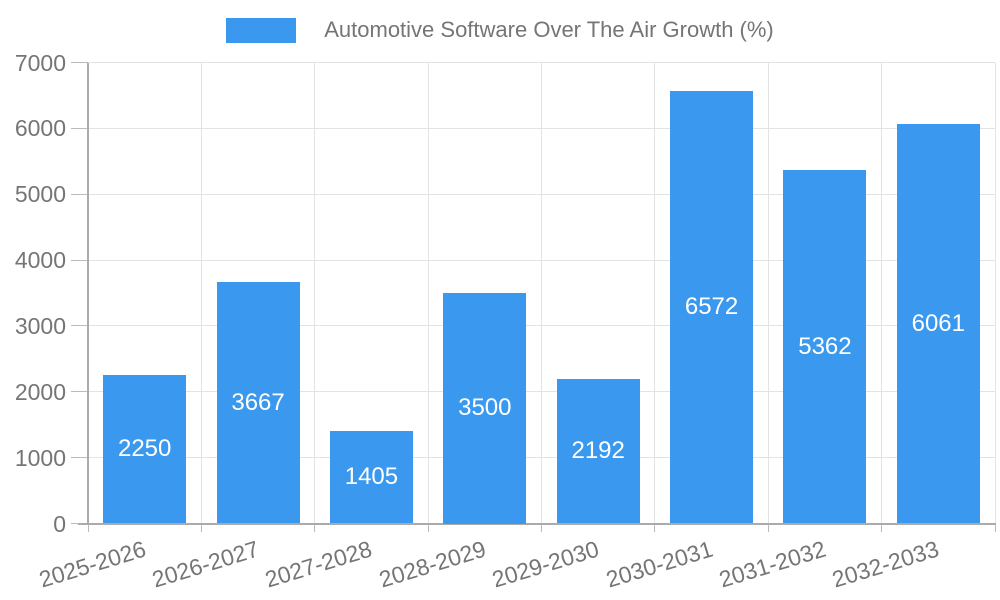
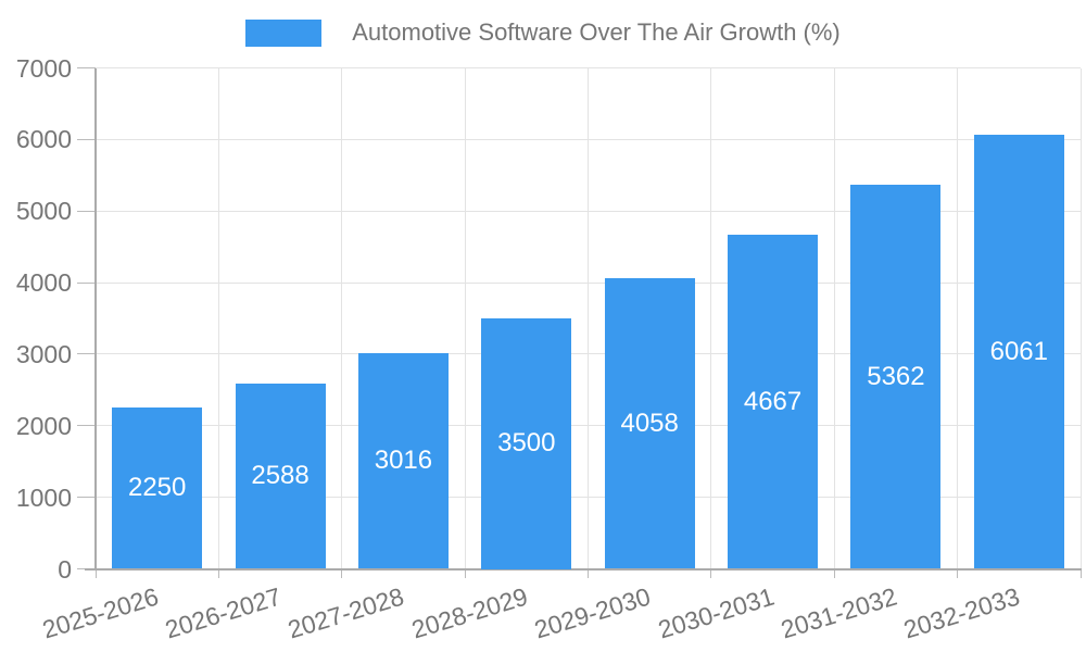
2026-2027: 3667 -> 2588
2027-2028: 1405 -> 3016
2029-2030: 2192 -> 4058
2030-2031: 6572 -> 4667
